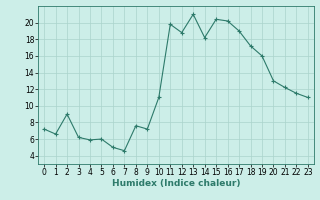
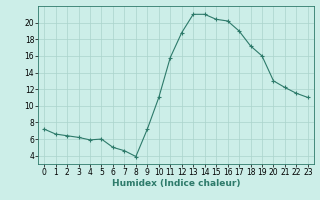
2: 9.0 -> 6.4
8: 7.6 -> 3.9
11: 19.8 -> 15.8
14: 18.2 -> 21.0
